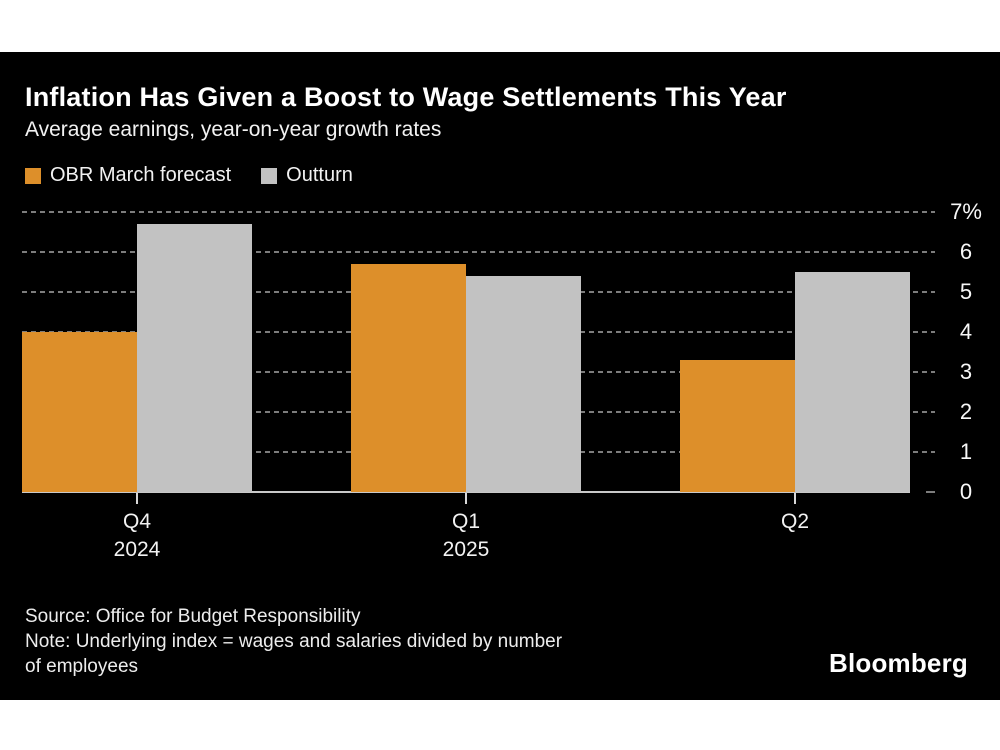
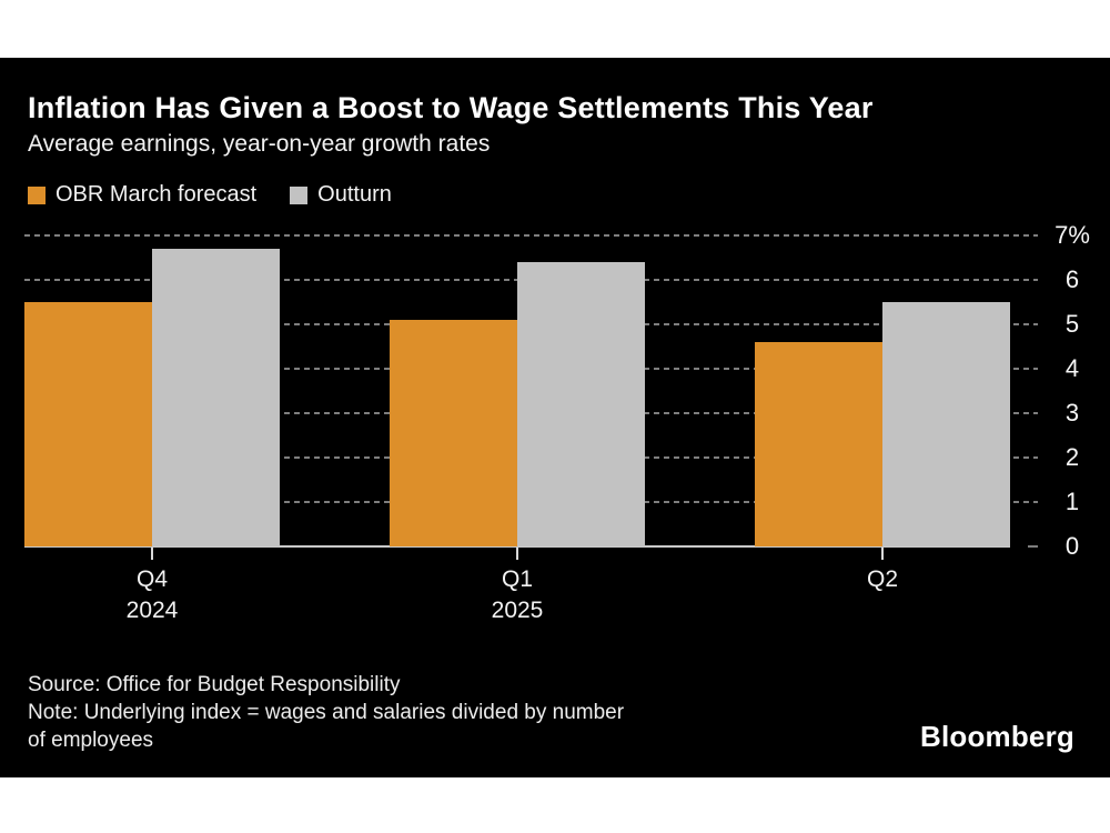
OBR March forecast/Q4 2024: 4.0 -> 5.5
OBR March forecast/Q1 2025: 5.7 -> 5.1
Outturn/Q1 2025: 5.4 -> 6.4
OBR March forecast/Q2: 3.3 -> 4.6
